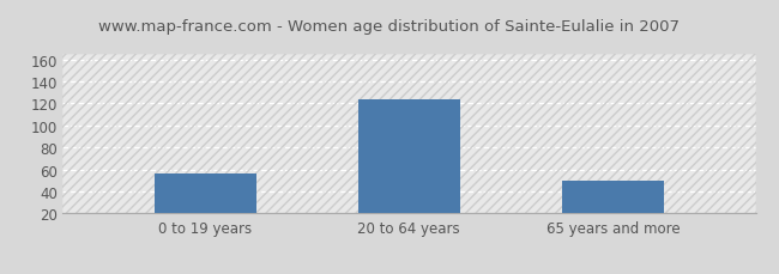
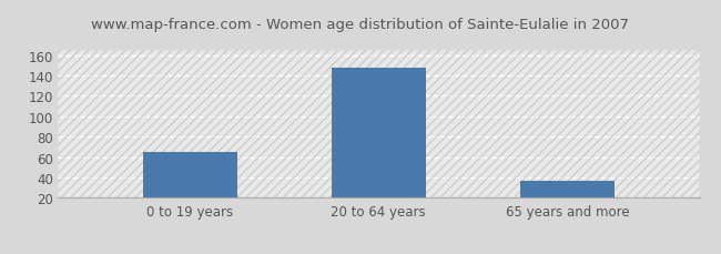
0 to 19 years: 56 -> 65
20 to 64 years: 124 -> 148
65 years and more: 50 -> 37
